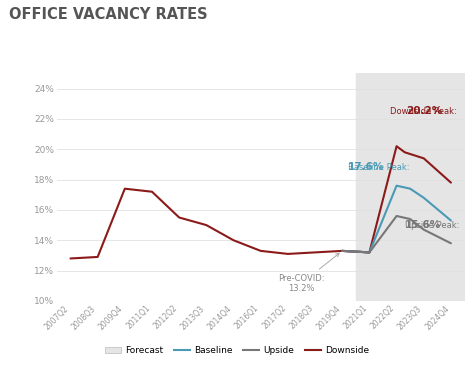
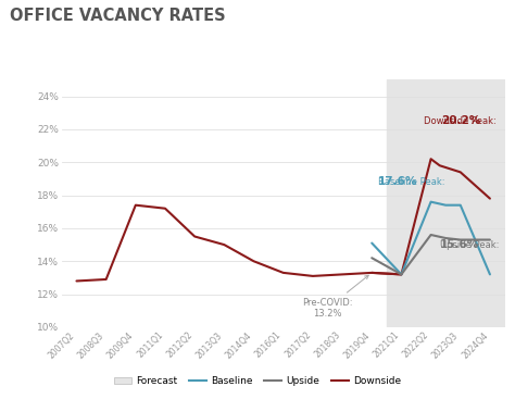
Baseline/2019Q4: 13.3% -> 15.1%
Upside/2019Q4: 13.3% -> 14.2%
Baseline/2023Q3: 16.8% -> 17.4%
Upside/2023Q3: 14.7% -> 15.3%
Baseline/2024Q4: 15.3% -> 13.2%
Upside/2024Q4: 13.8% -> 15.3%
